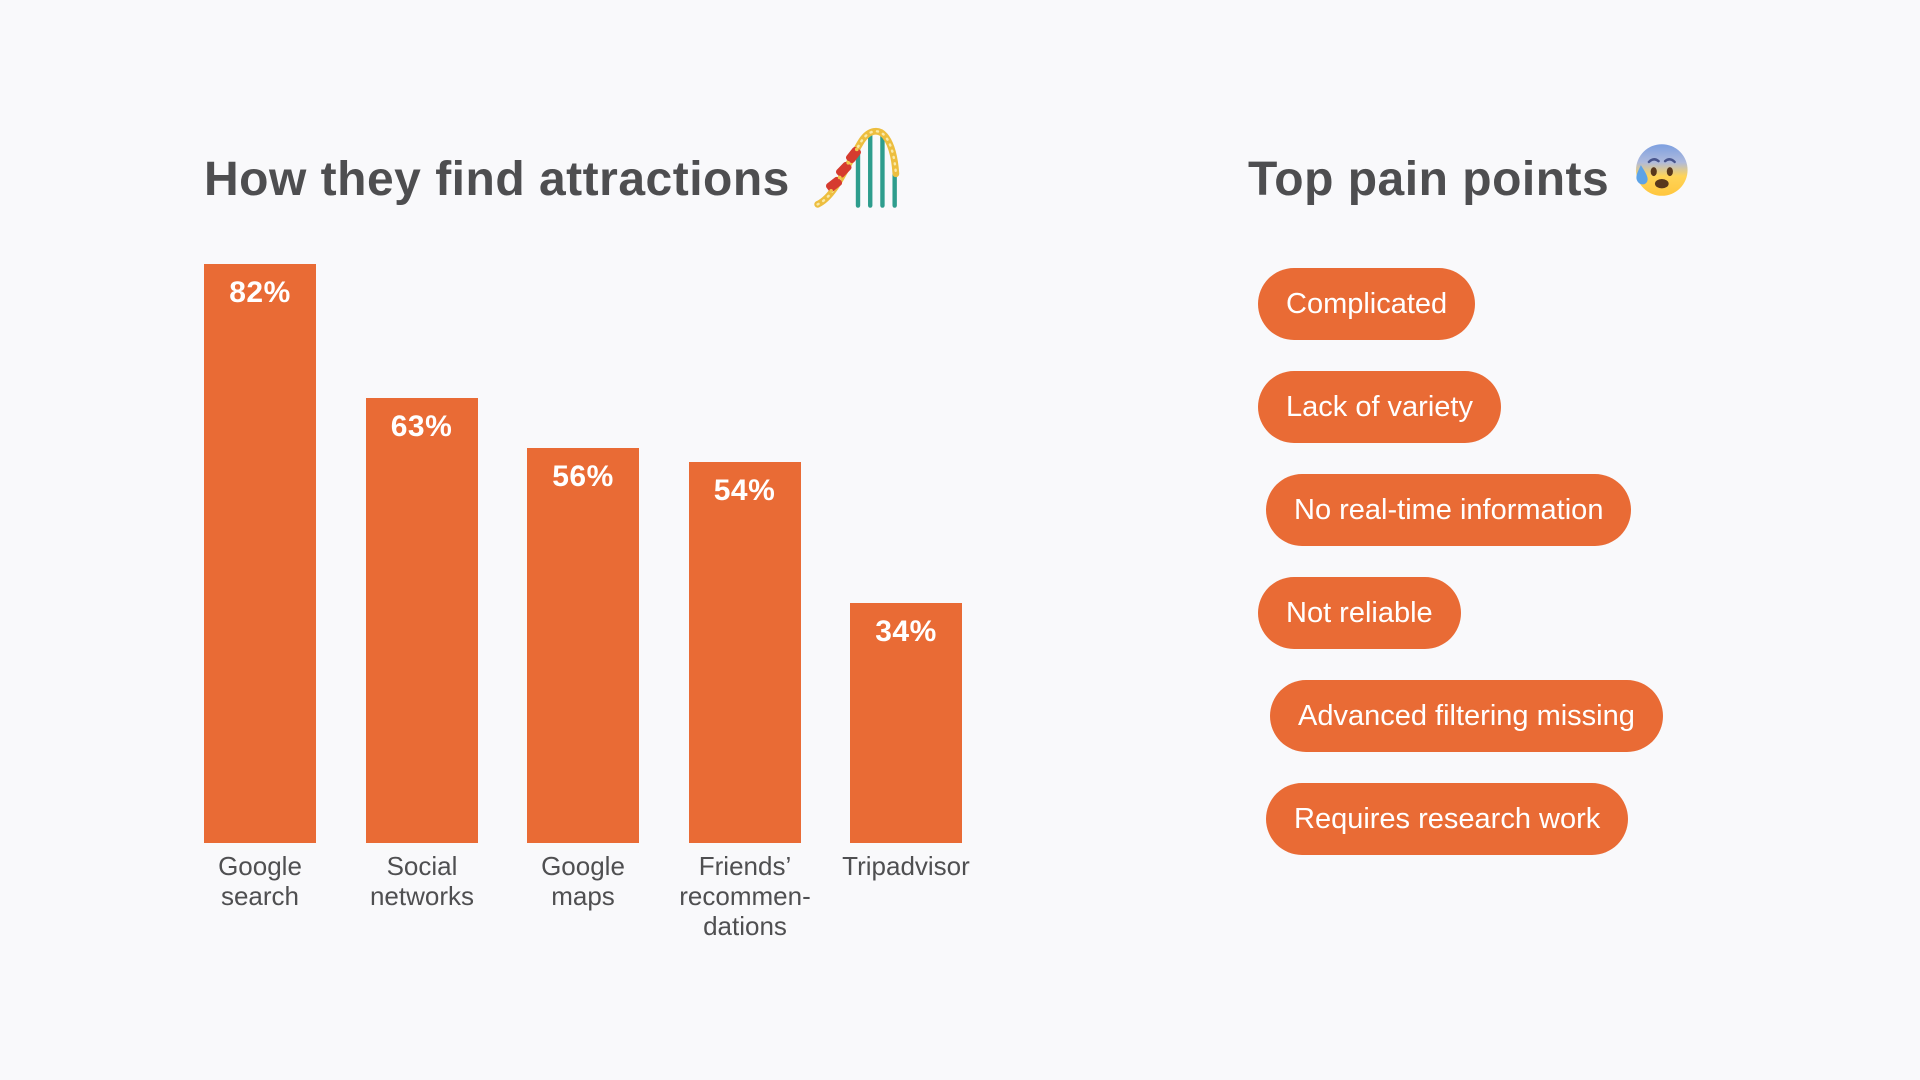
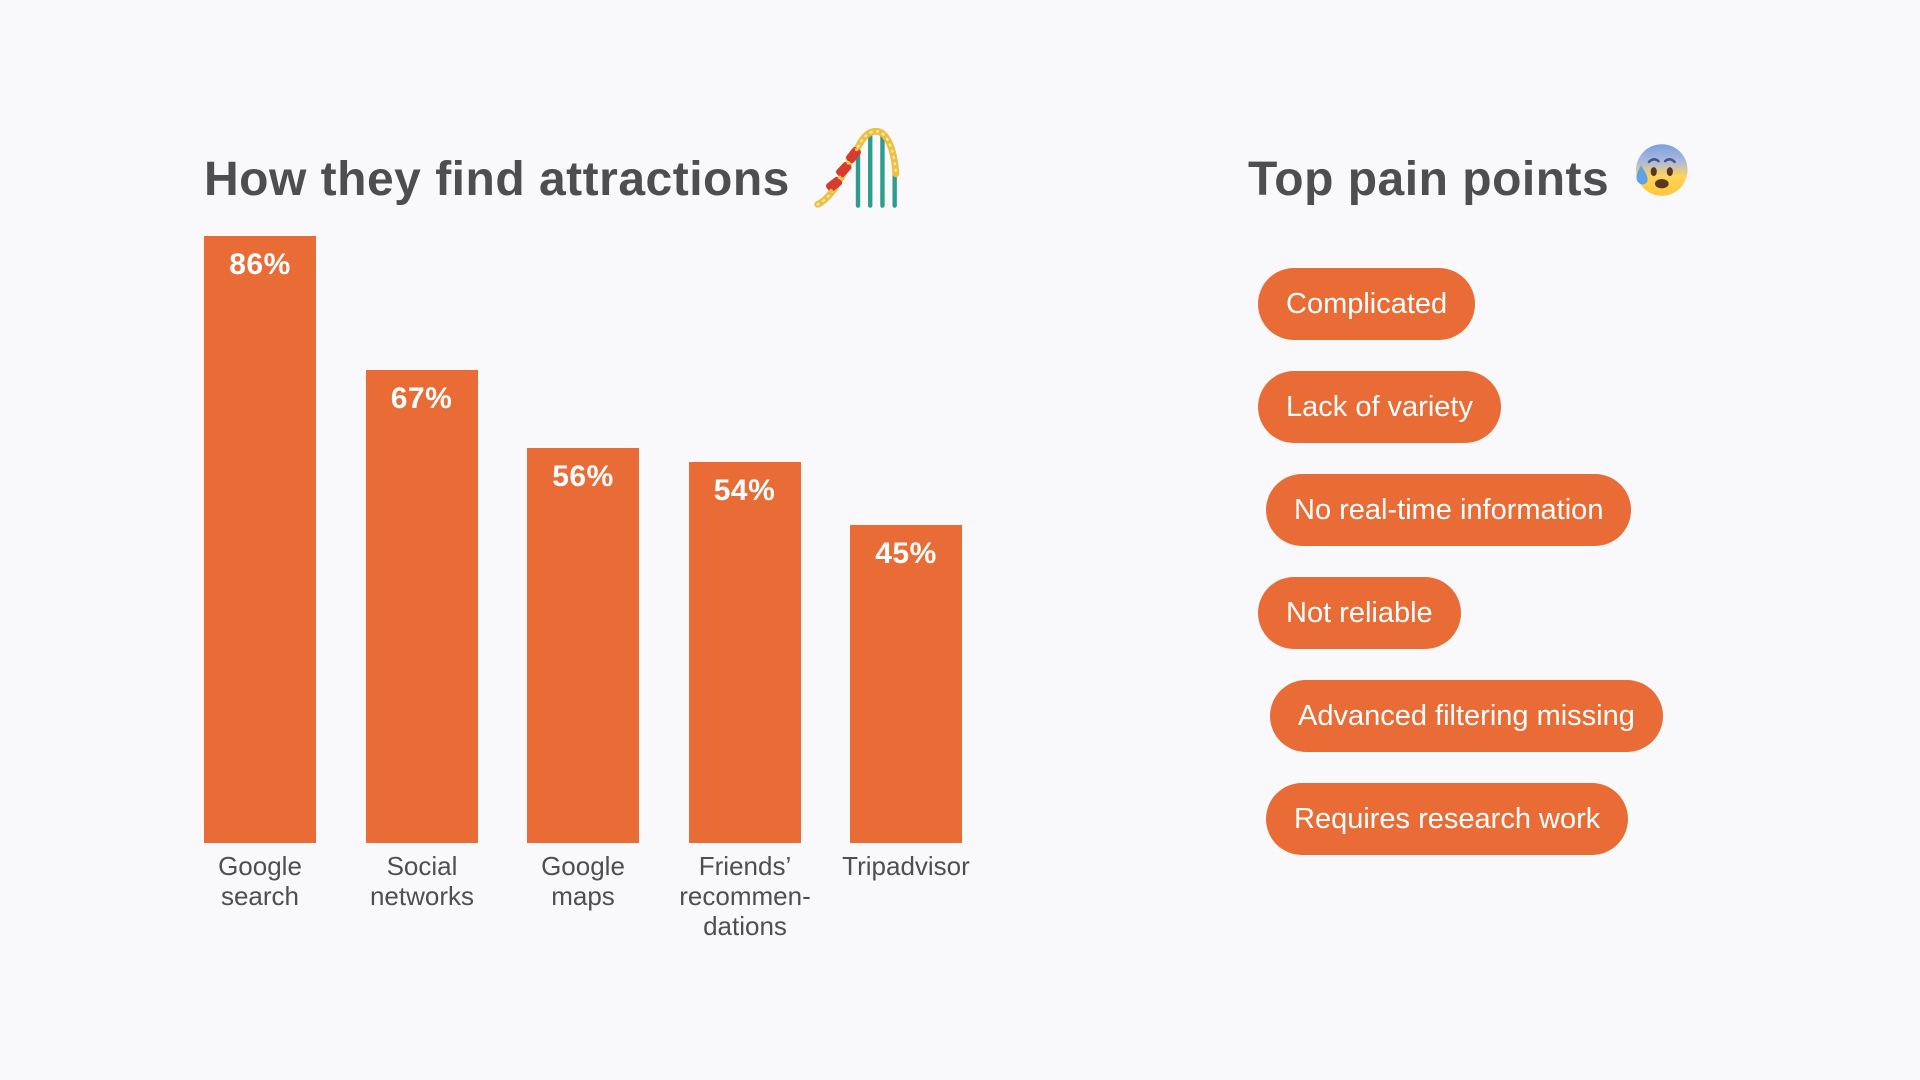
Google search: 82% -> 86%
Social networks: 63% -> 67%
Tripadvisor: 34% -> 45%
